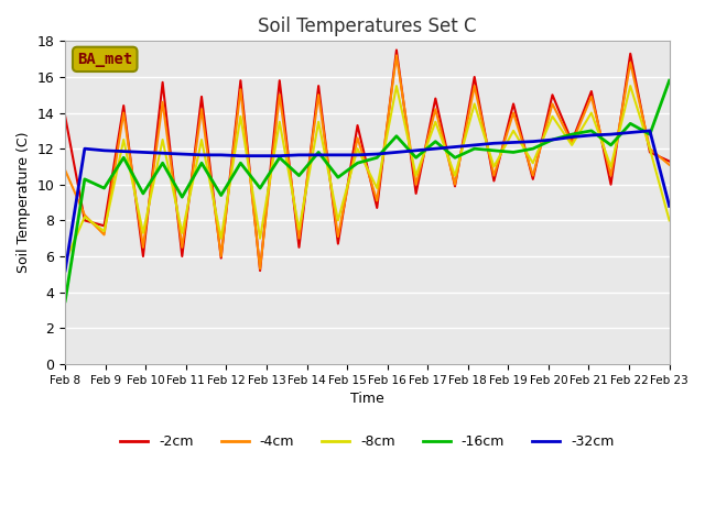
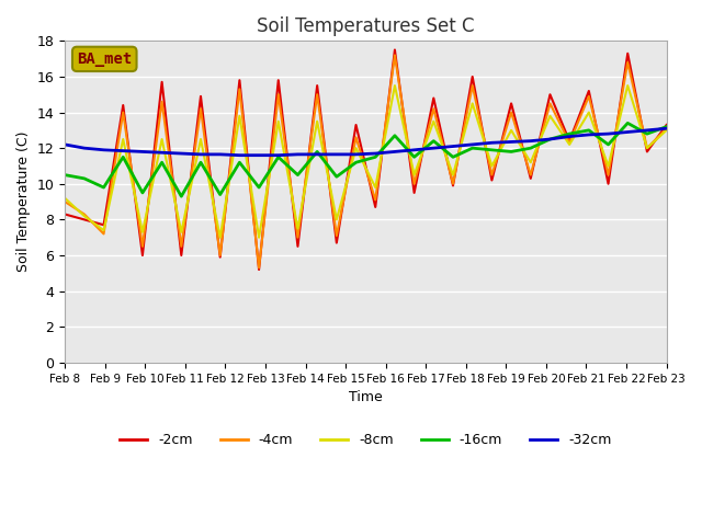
-2cm/Feb 8: 13.8 -> 8.3
-4cm/Feb 8: 10.8 -> 9.0
-8cm/Feb 8: 5.7 -> 9.2
-16cm/Feb 8: 3.5 -> 10.5
-32cm/Feb 8: 5.2 -> 12.2
-2cm/Feb 23: 11.3 -> 13.3
-4cm/Feb 23: 11.1 -> 13.1
-8cm/Feb 23: 8.0 -> 13.0
-16cm/Feb 23: 15.8 -> 13.2
-32cm/Feb 23: 8.8 -> 13.1
